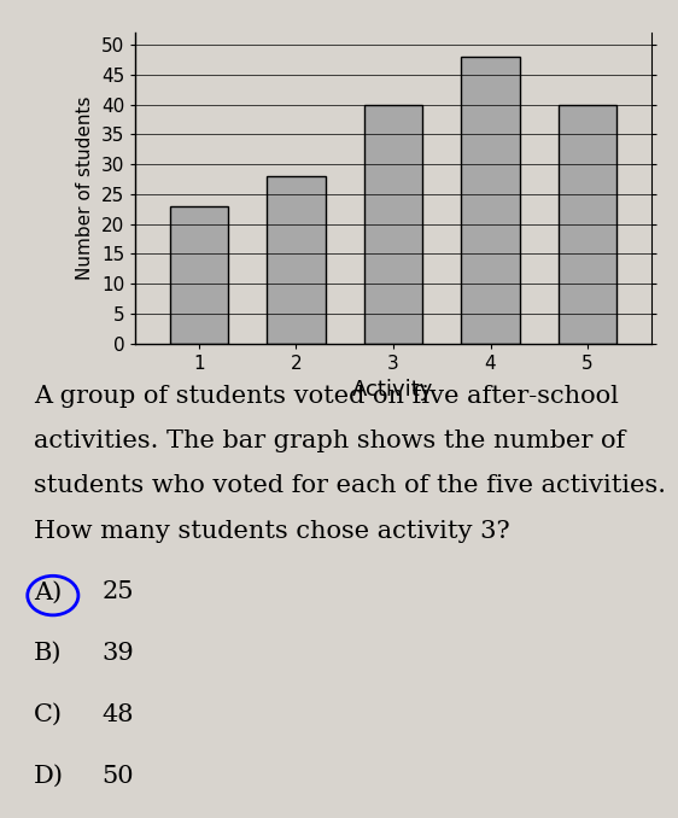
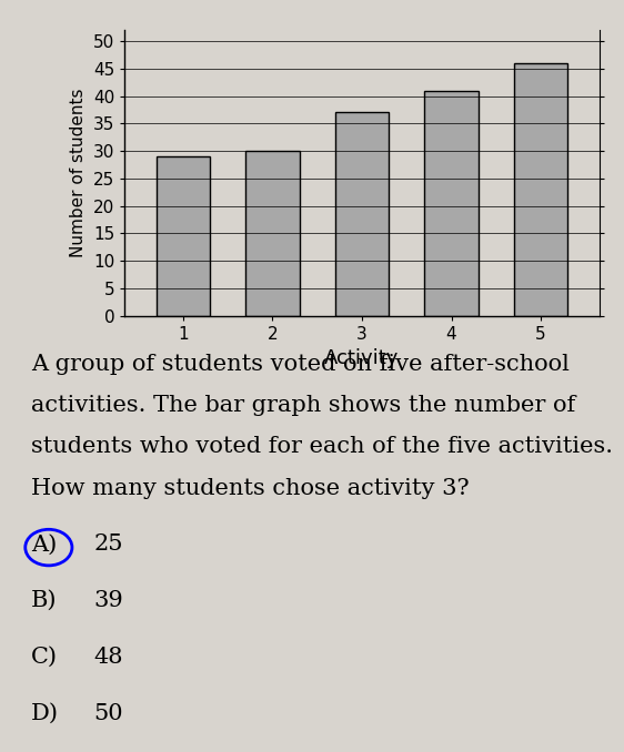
1: 23 -> 29
2: 28 -> 30
3: 40 -> 37
4: 48 -> 41
5: 40 -> 46
